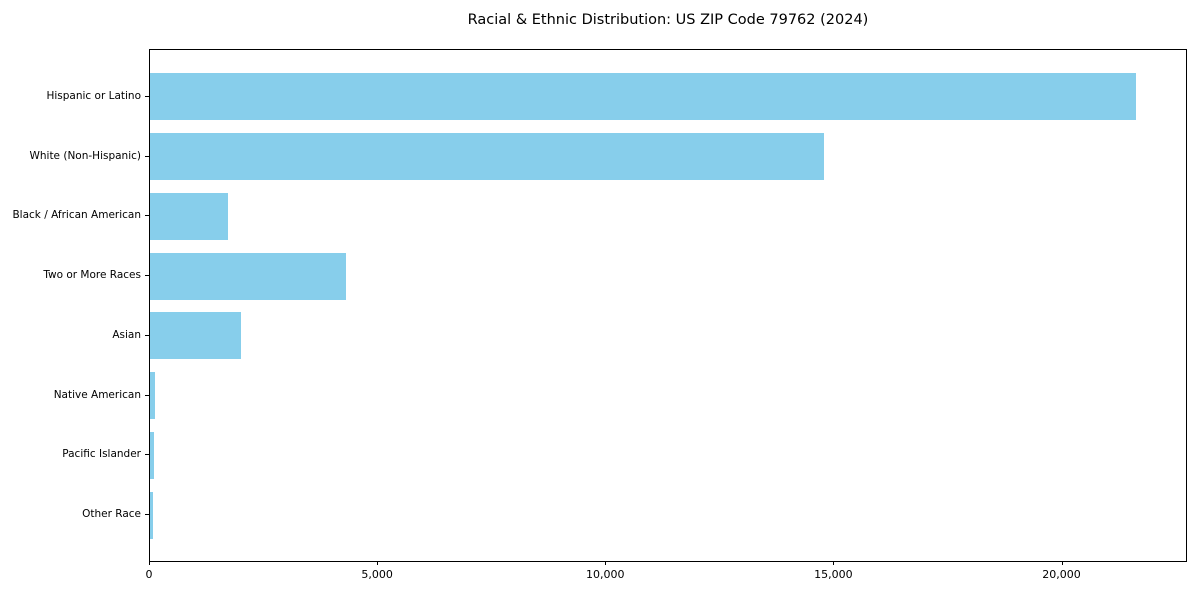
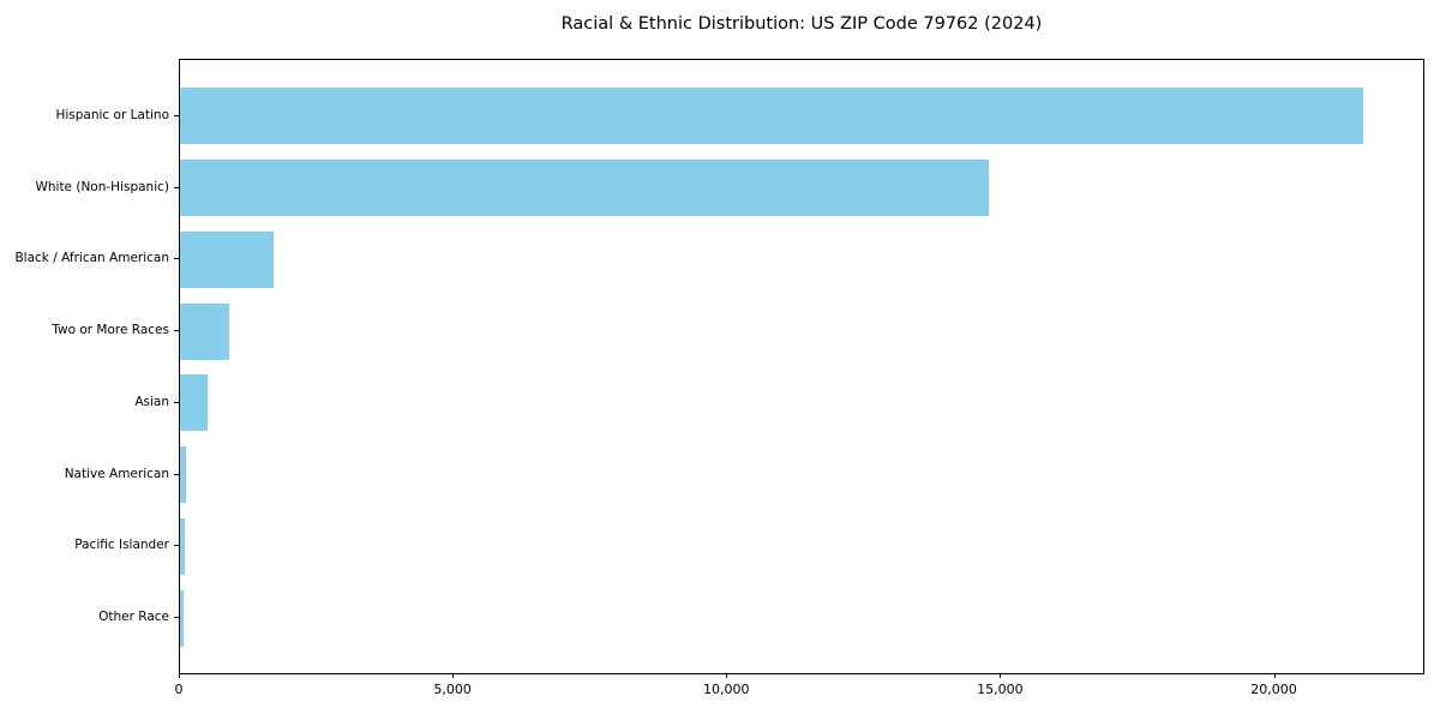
Two or More Races: 4300 -> 900
Asian: 2000 -> 500
